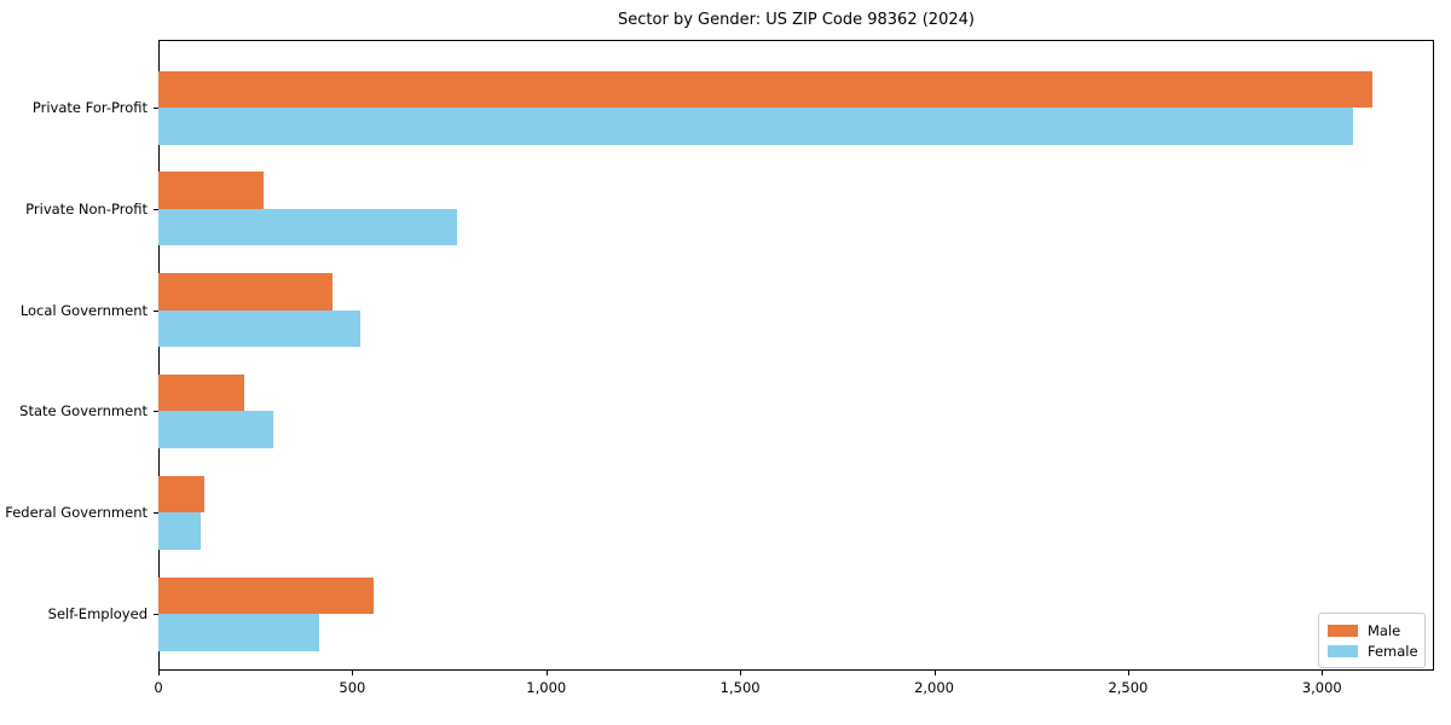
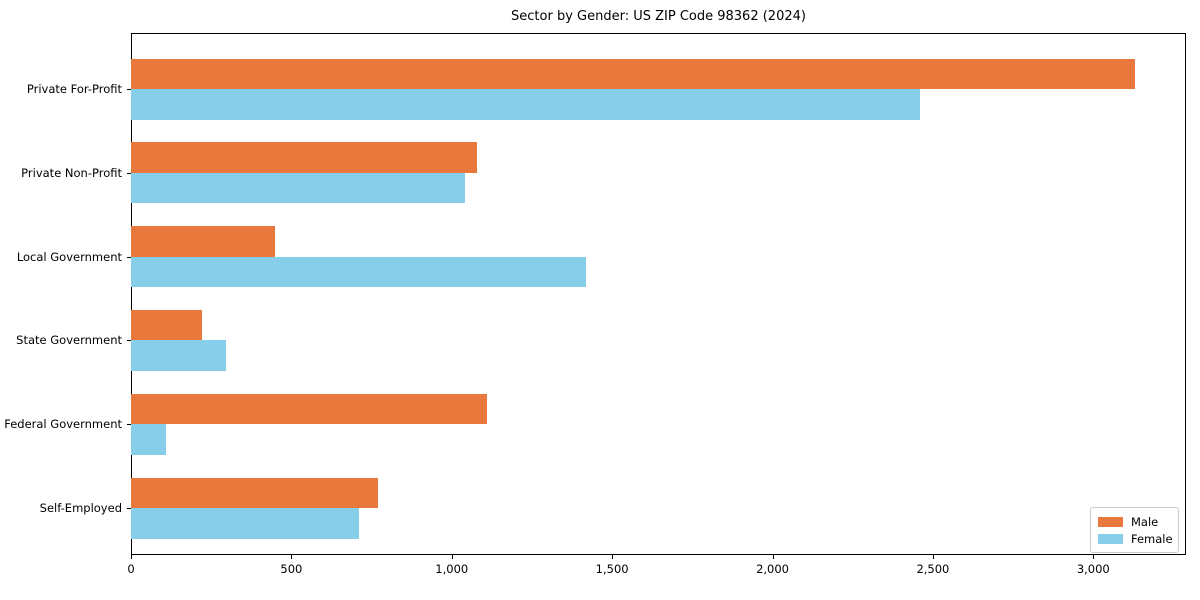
Female/Private For-Profit: 3080 -> 2460
Male/Private Non-Profit: 270 -> 1080
Female/Private Non-Profit: 770 -> 1040
Female/Local Government: 520 -> 1420
Male/Federal Government: 120 -> 1110
Male/Self-Employed: 560 -> 770
Female/Self-Employed: 420 -> 710
